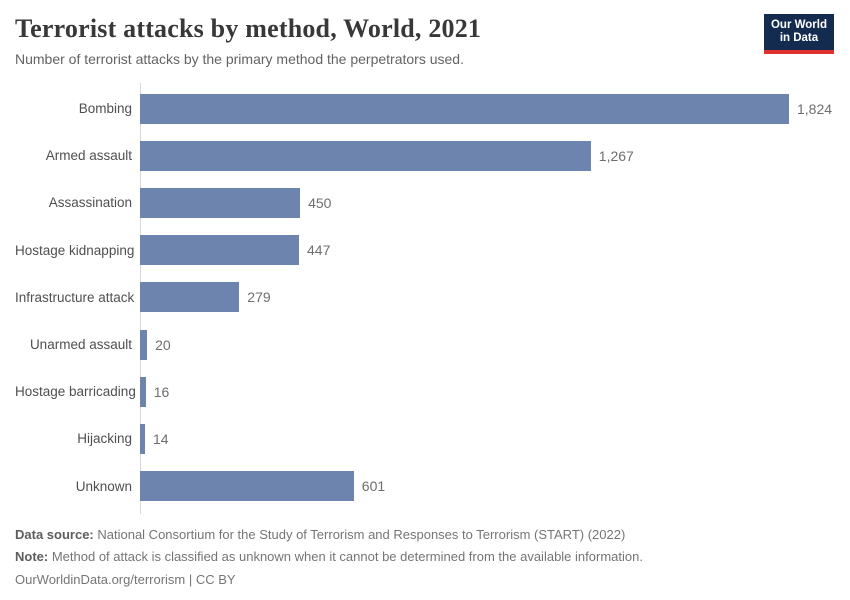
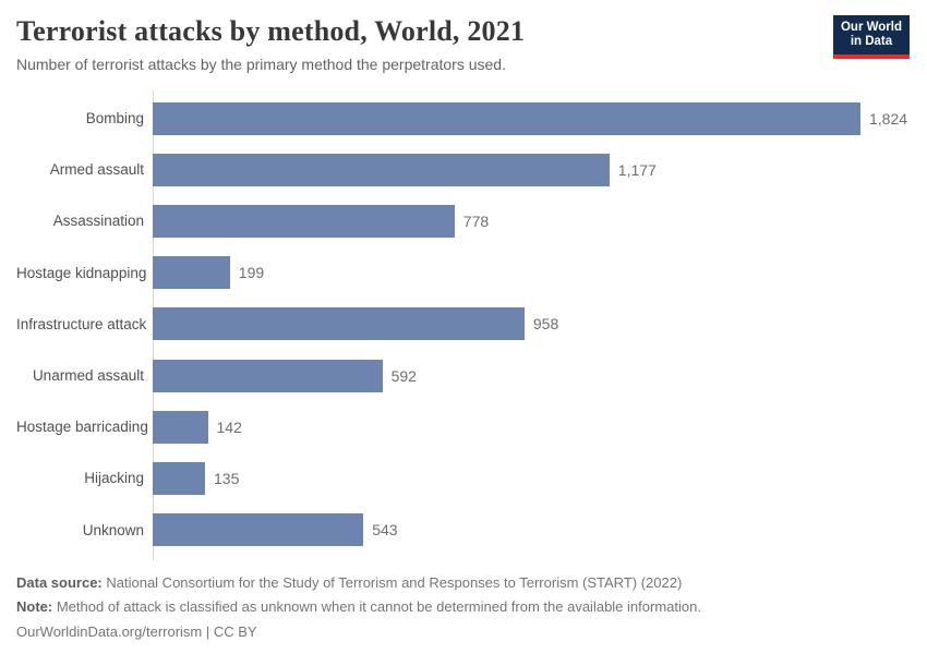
Armed assault: 1,267 -> 1,177
Assassination: 450 -> 778
Hostage kidnapping: 447 -> 199
Infrastructure attack: 279 -> 958
Unarmed assault: 20 -> 592
Hostage barricading: 16 -> 142
Hijacking: 14 -> 135
Unknown: 601 -> 543
